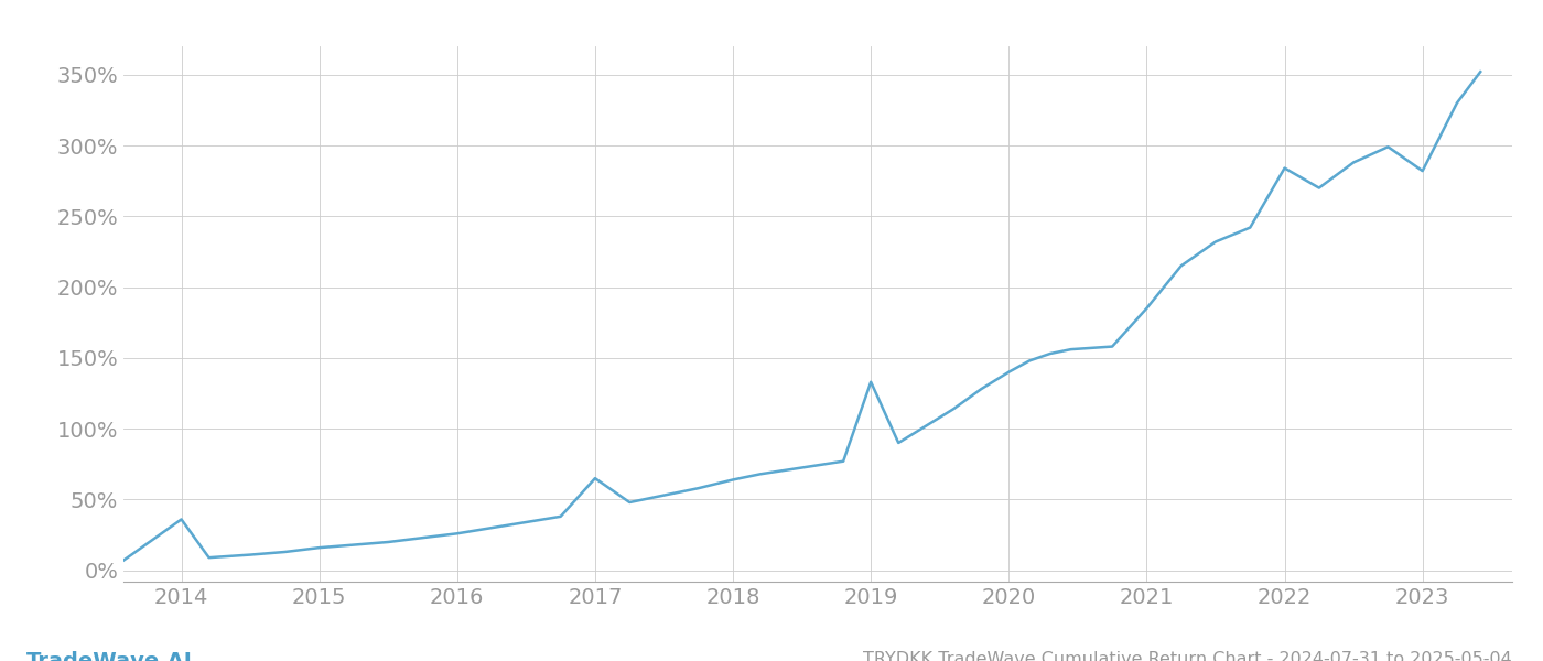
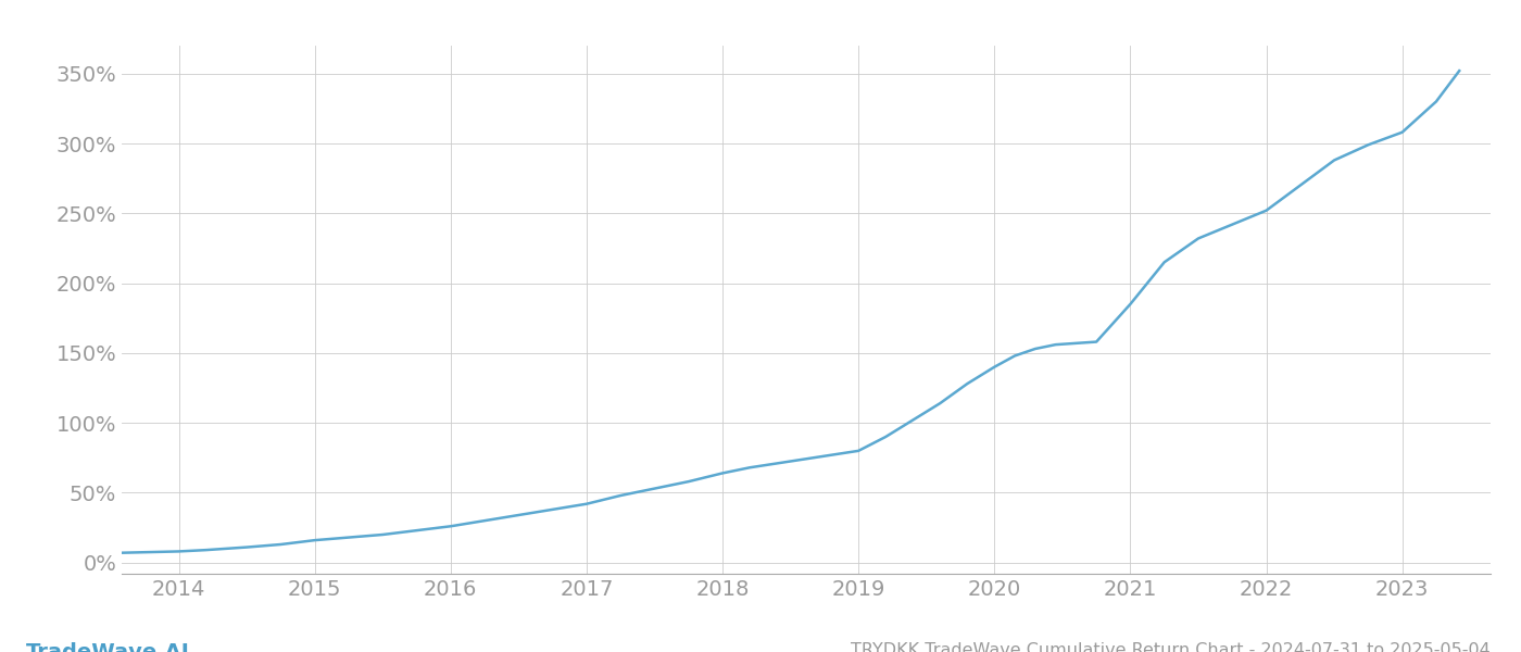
2014: 36% -> 8%
2017: 65% -> 42%
2019: 133% -> 80%
2022: 284% -> 252%
2023: 282% -> 308%
